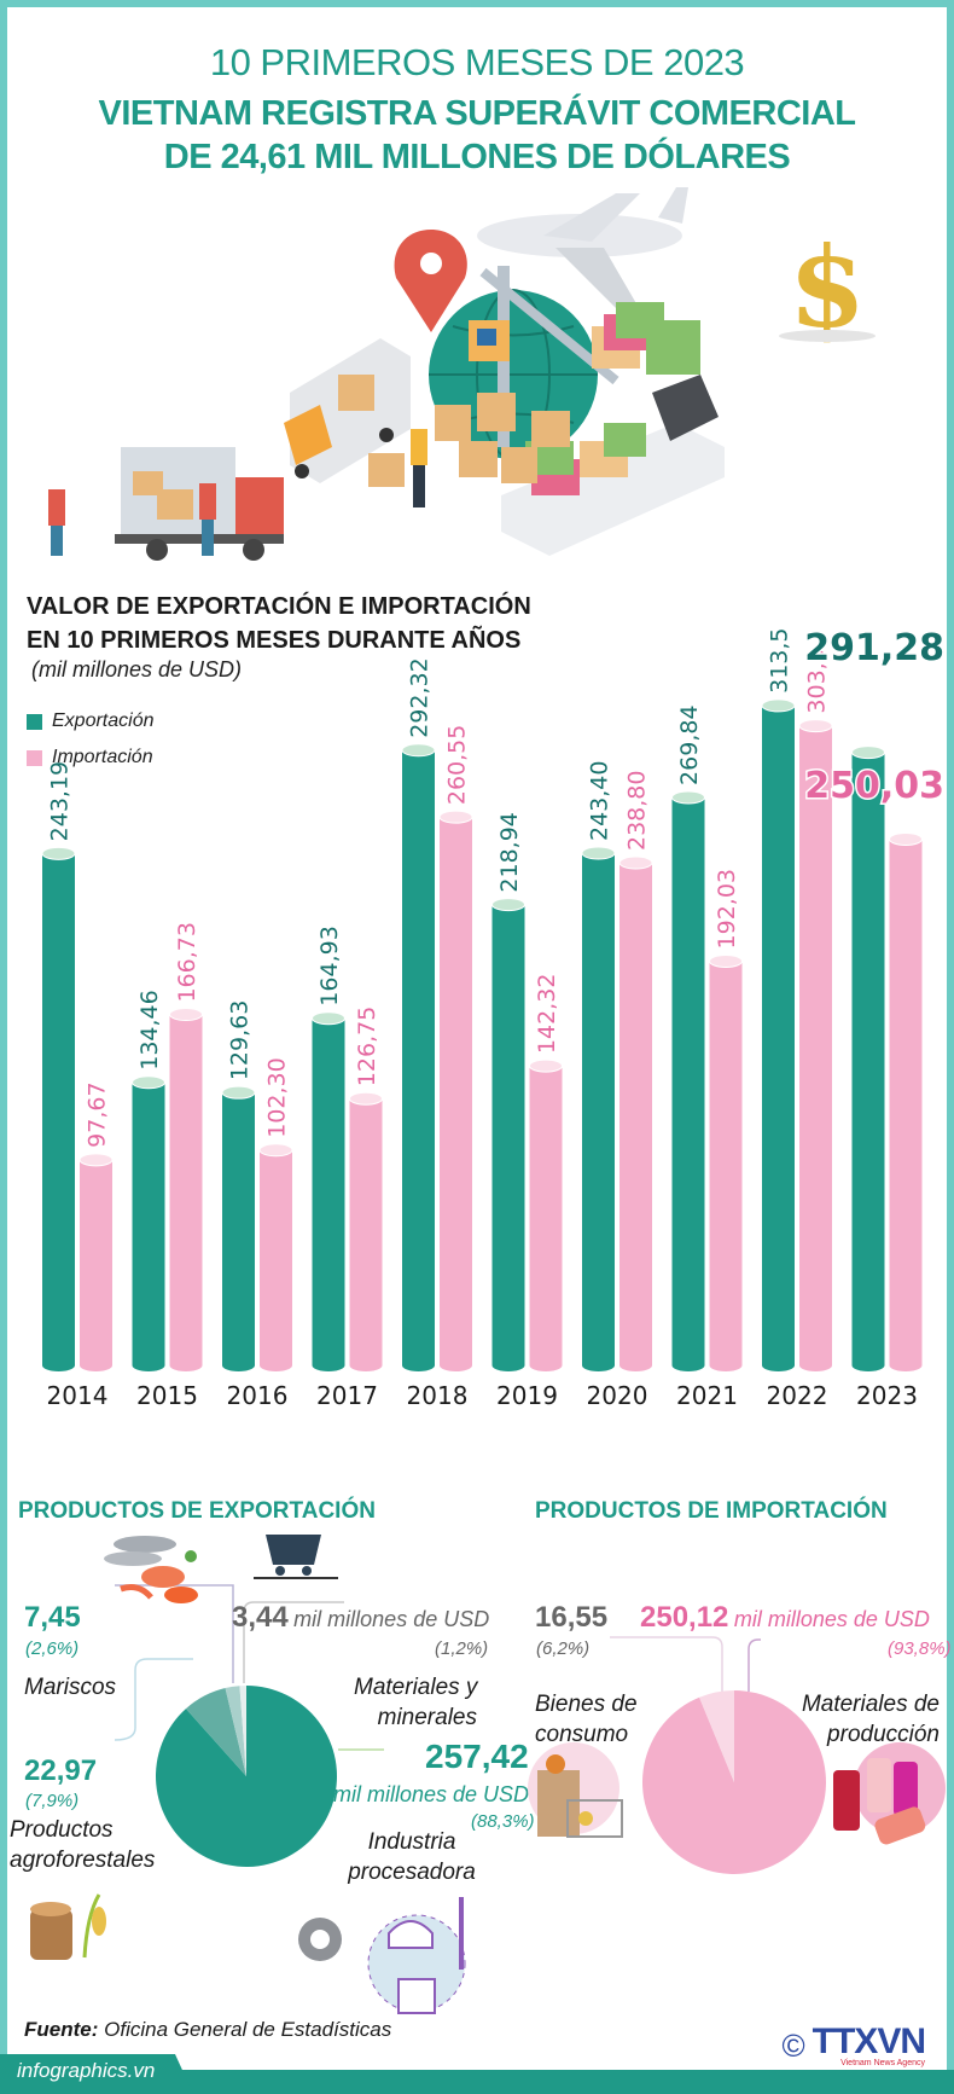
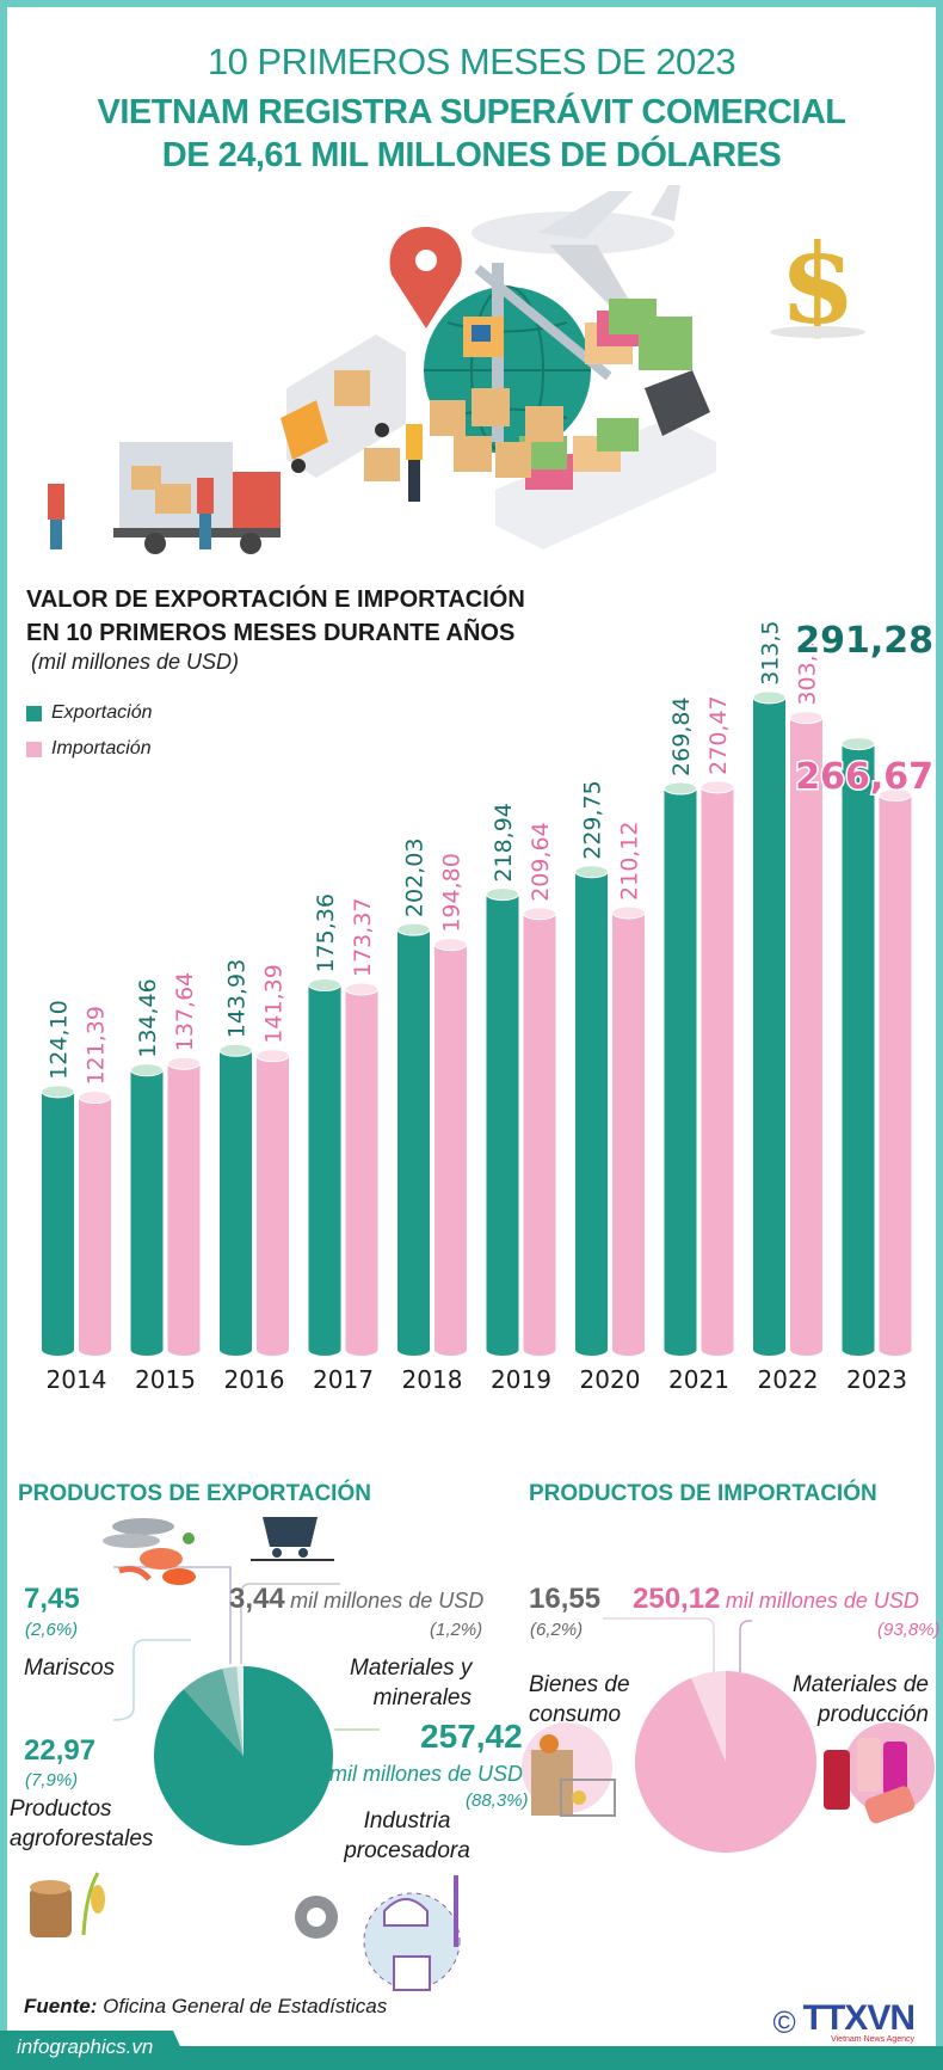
Exportación/2014: 243,19 -> 124,10
Importación/2014: 97,67 -> 121,39
Importación/2015: 166,73 -> 137,64
Exportación/2016: 129,63 -> 143,93
Importación/2016: 102,30 -> 141,39
Exportación/2017: 164,93 -> 175,36
Importación/2017: 126,75 -> 173,37
Exportación/2018: 292,32 -> 202,03
Importación/2018: 260,55 -> 194,80
Importación/2019: 142,32 -> 209,64
Exportación/2020: 243,40 -> 229,75
Importación/2020: 238,80 -> 210,12
Importación/2021: 192,03 -> 270,47
Importación/2023: 250,03 -> 266,67
